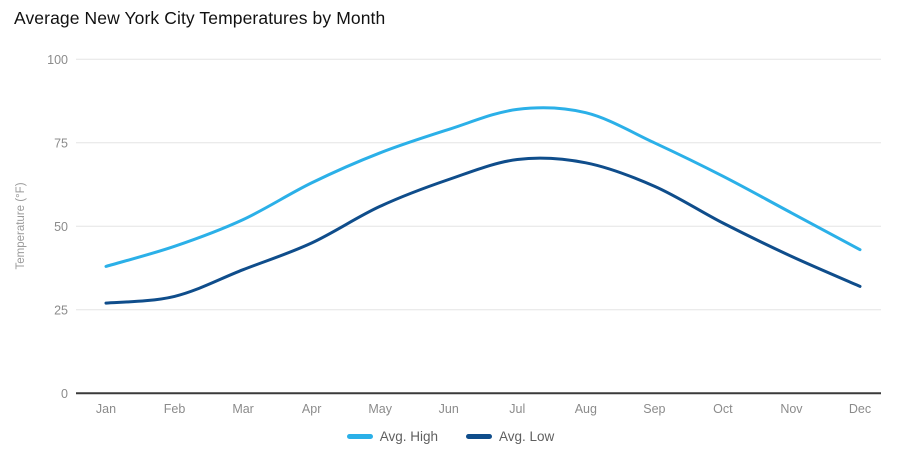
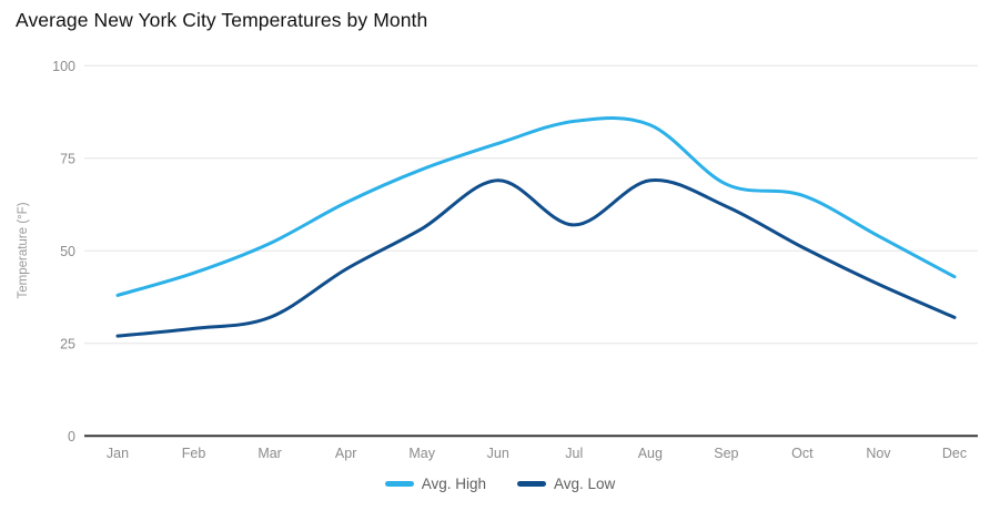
Avg. Low/Mar: 37 -> 32
Avg. Low/Jun: 64 -> 69
Avg. Low/Jul: 70 -> 57
Avg. High/Sep: 75 -> 68
